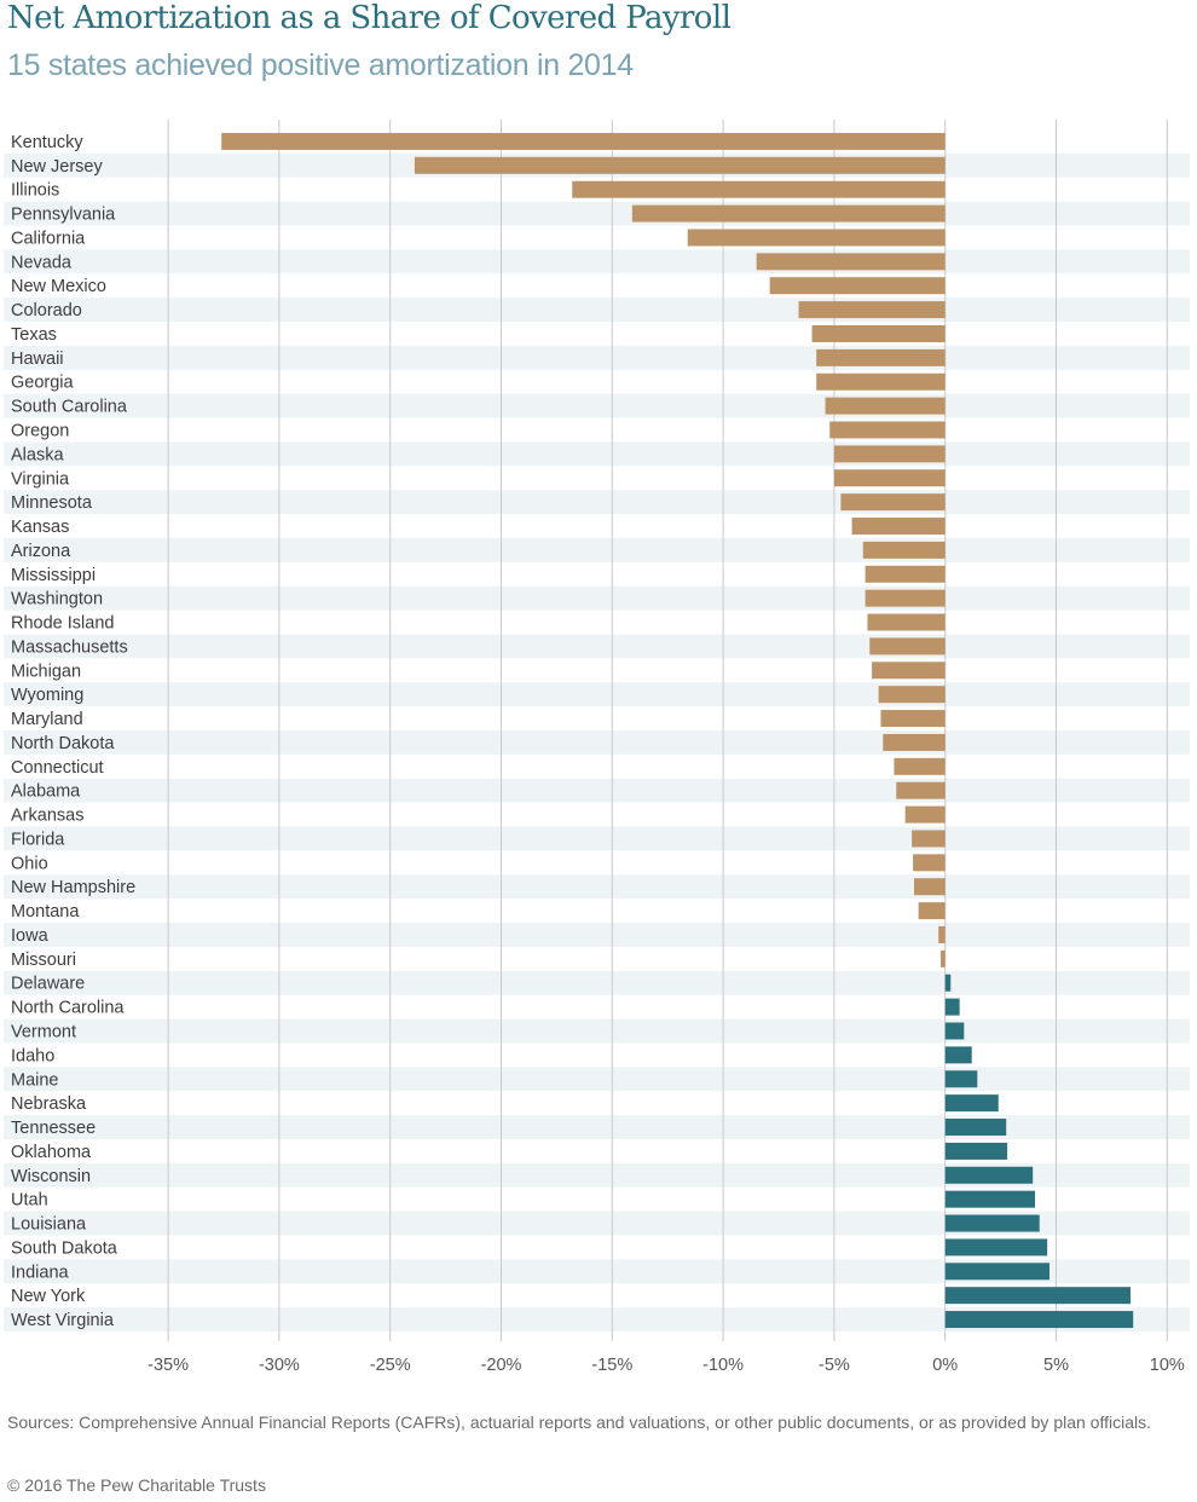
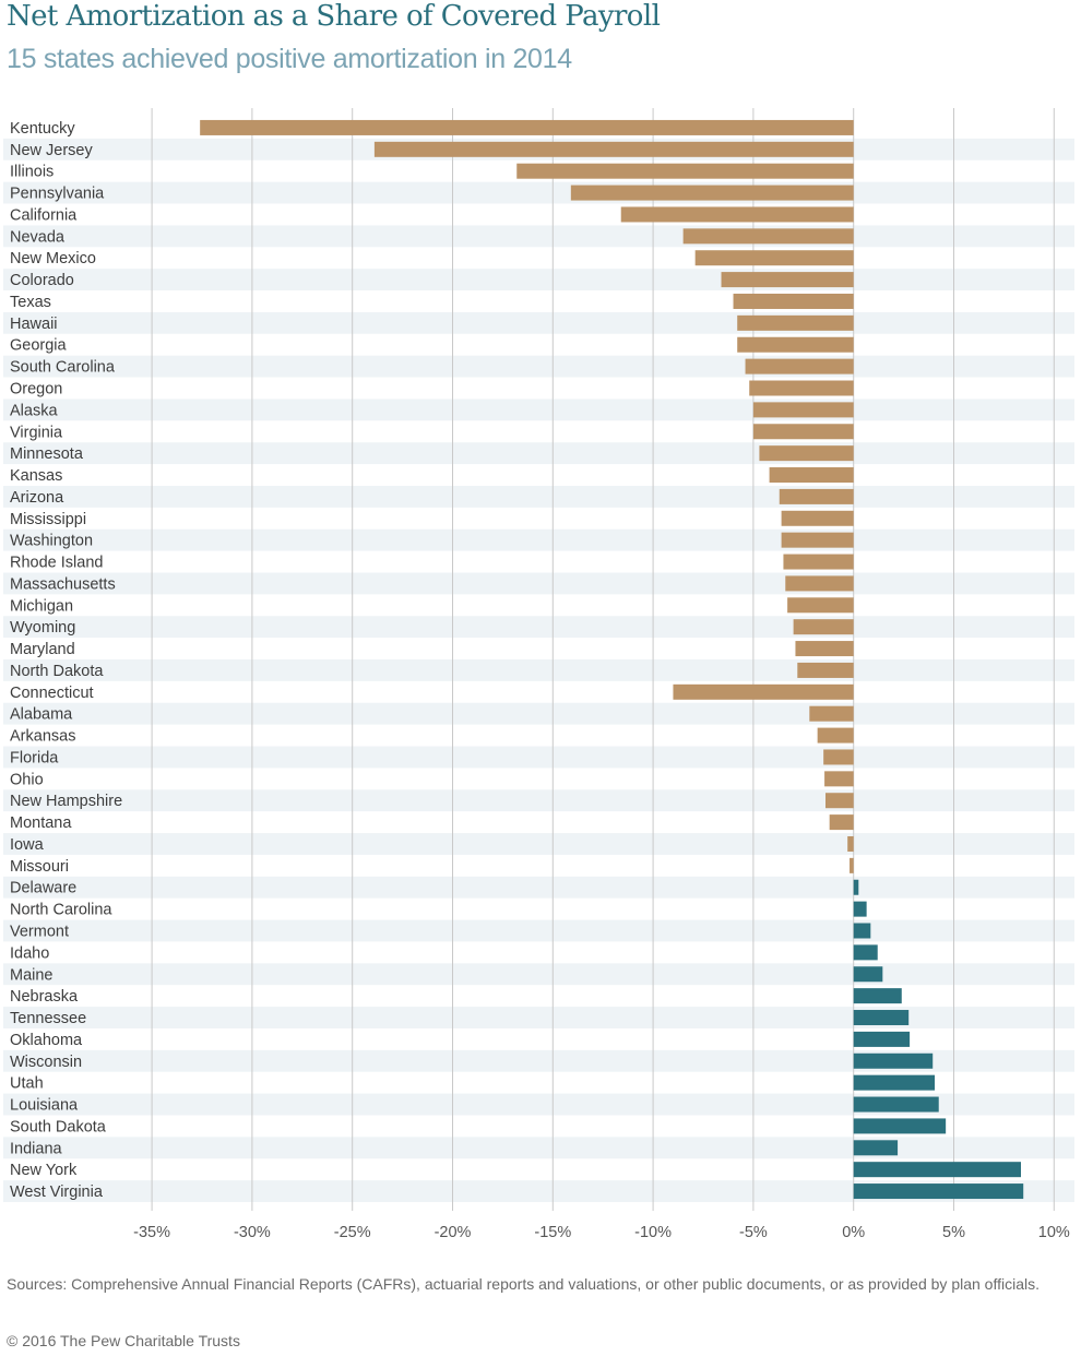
Connecticut: -2.3% -> -9.0%
Indiana: 4.7% -> 2.2%
